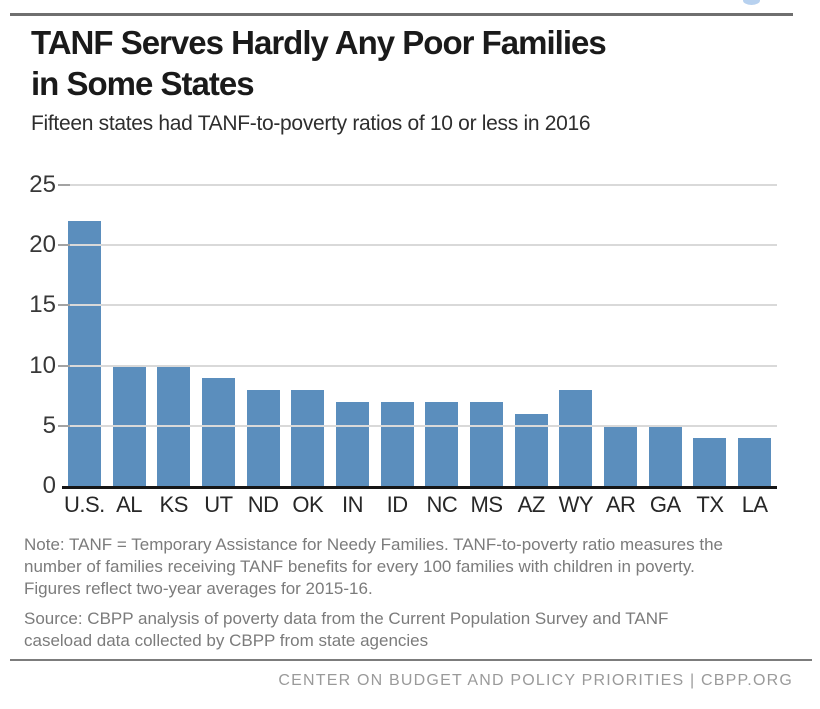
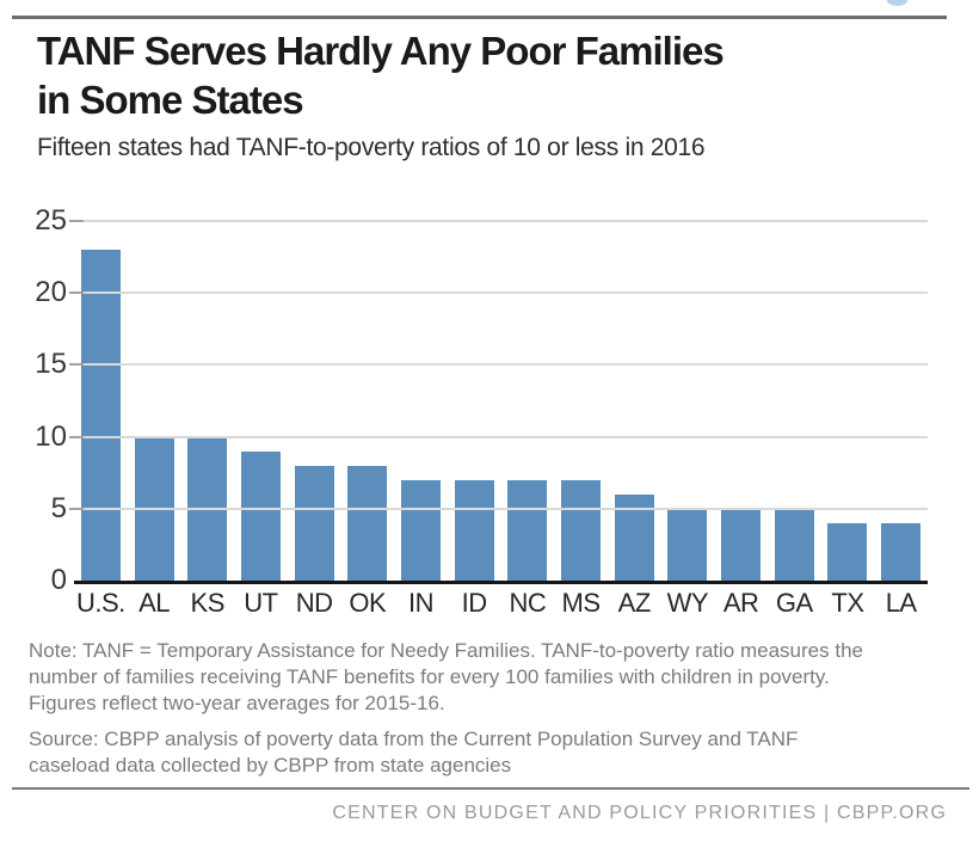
U.S.: 22 -> 23
WY: 8 -> 5
